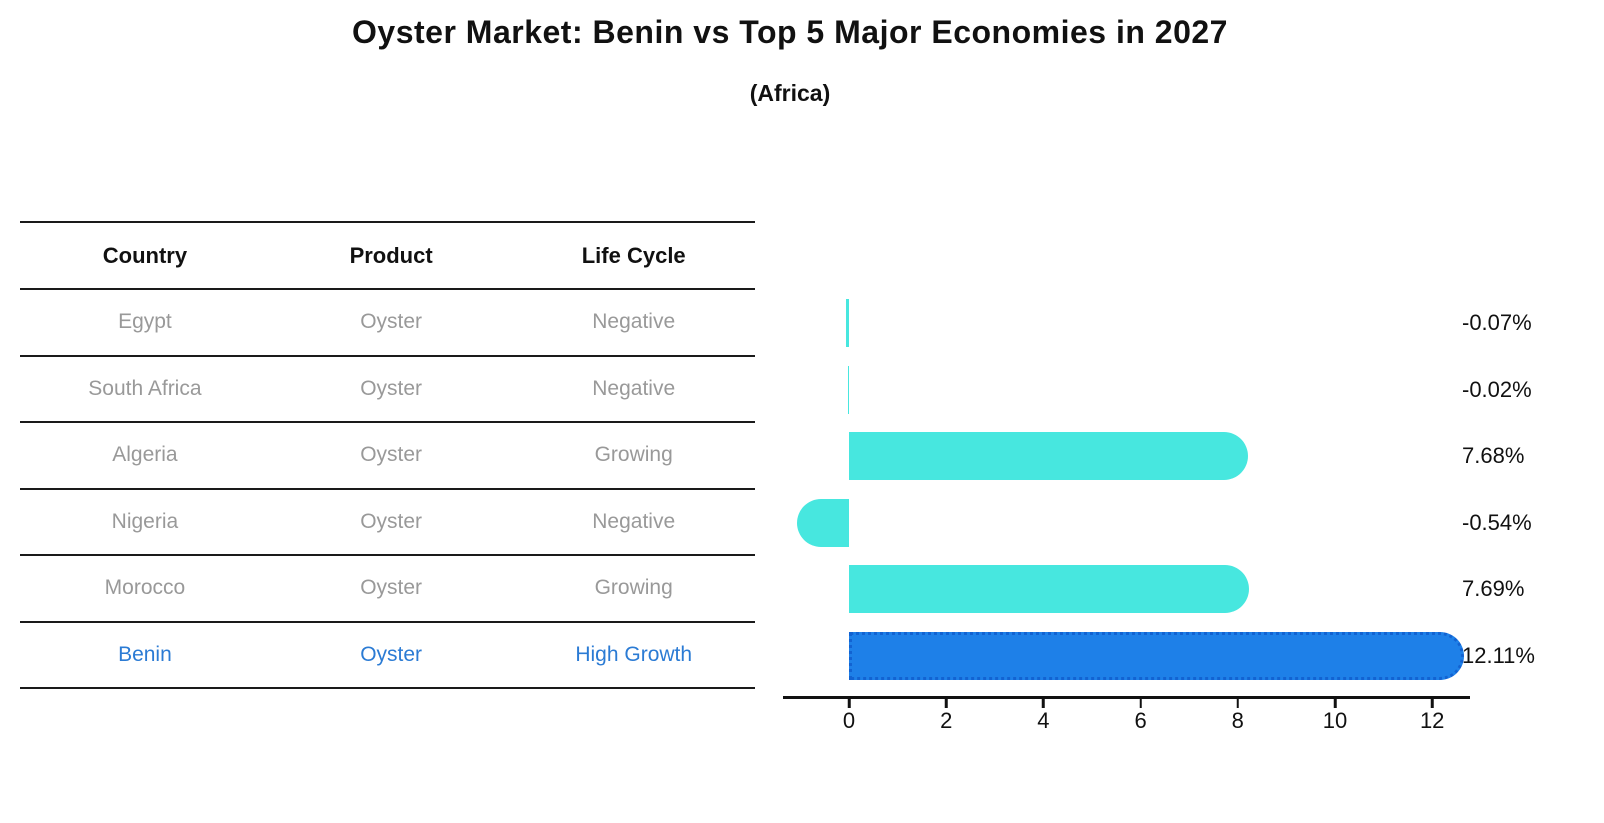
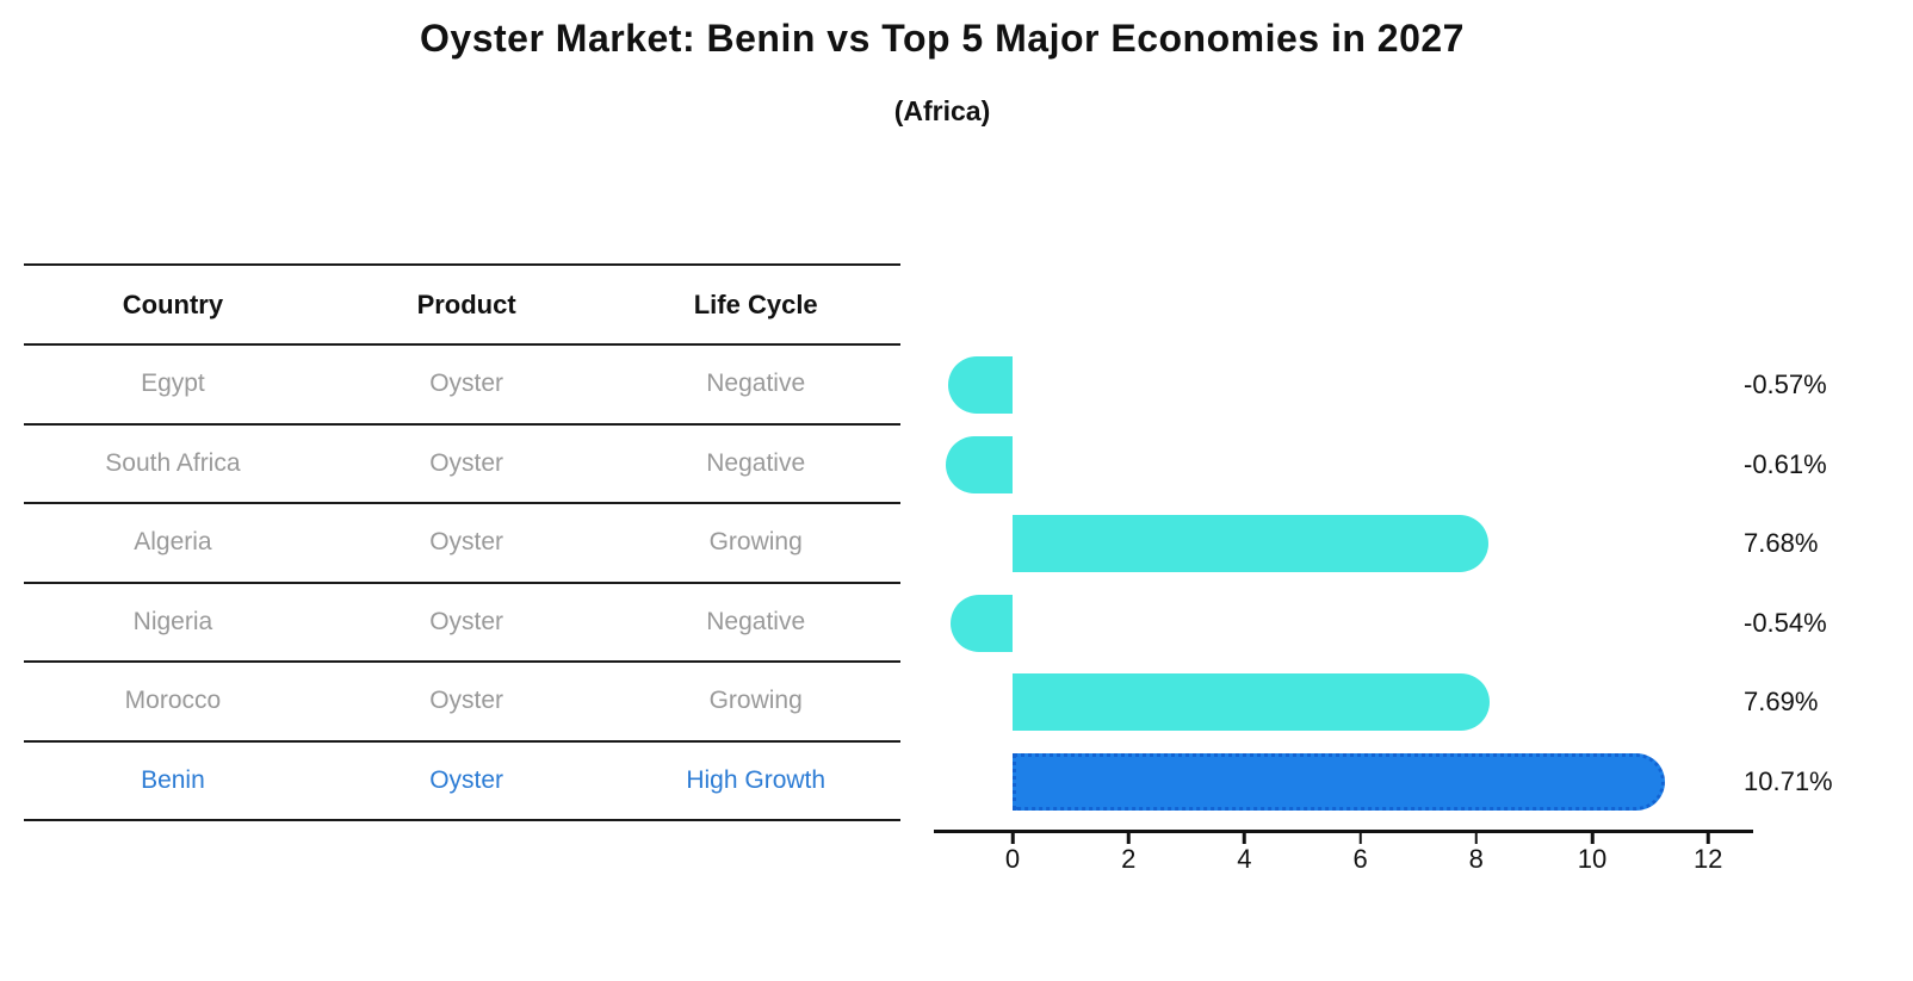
Egypt: -0.07% -> -0.57%
South Africa: -0.02% -> -0.61%
Benin: 12.11% -> 10.71%
